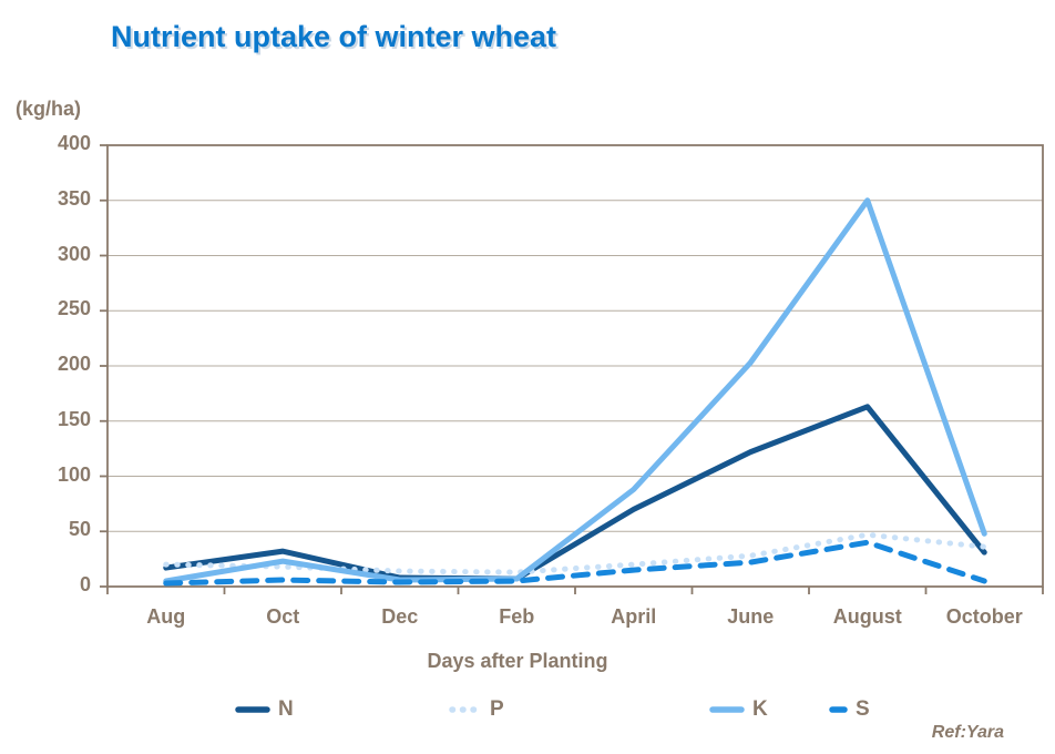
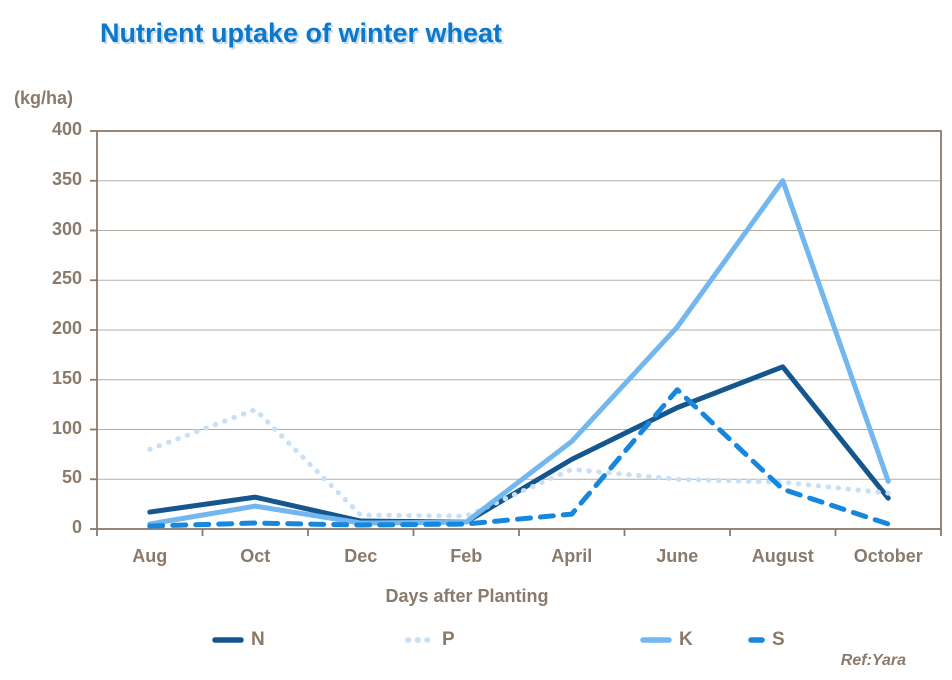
P/Aug: 20 -> 80
P/Oct: 20 -> 120
P/April: 20 -> 60
P/June: 30 -> 50
S/June: 20 -> 140
